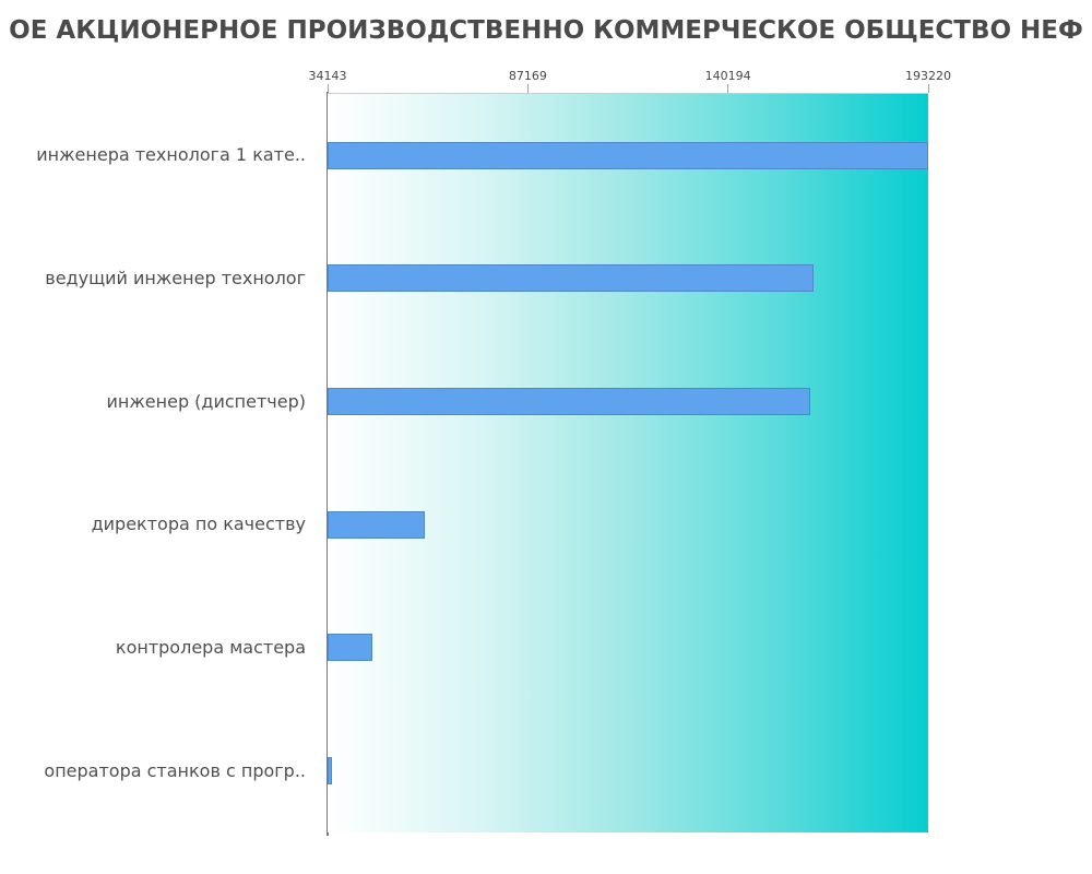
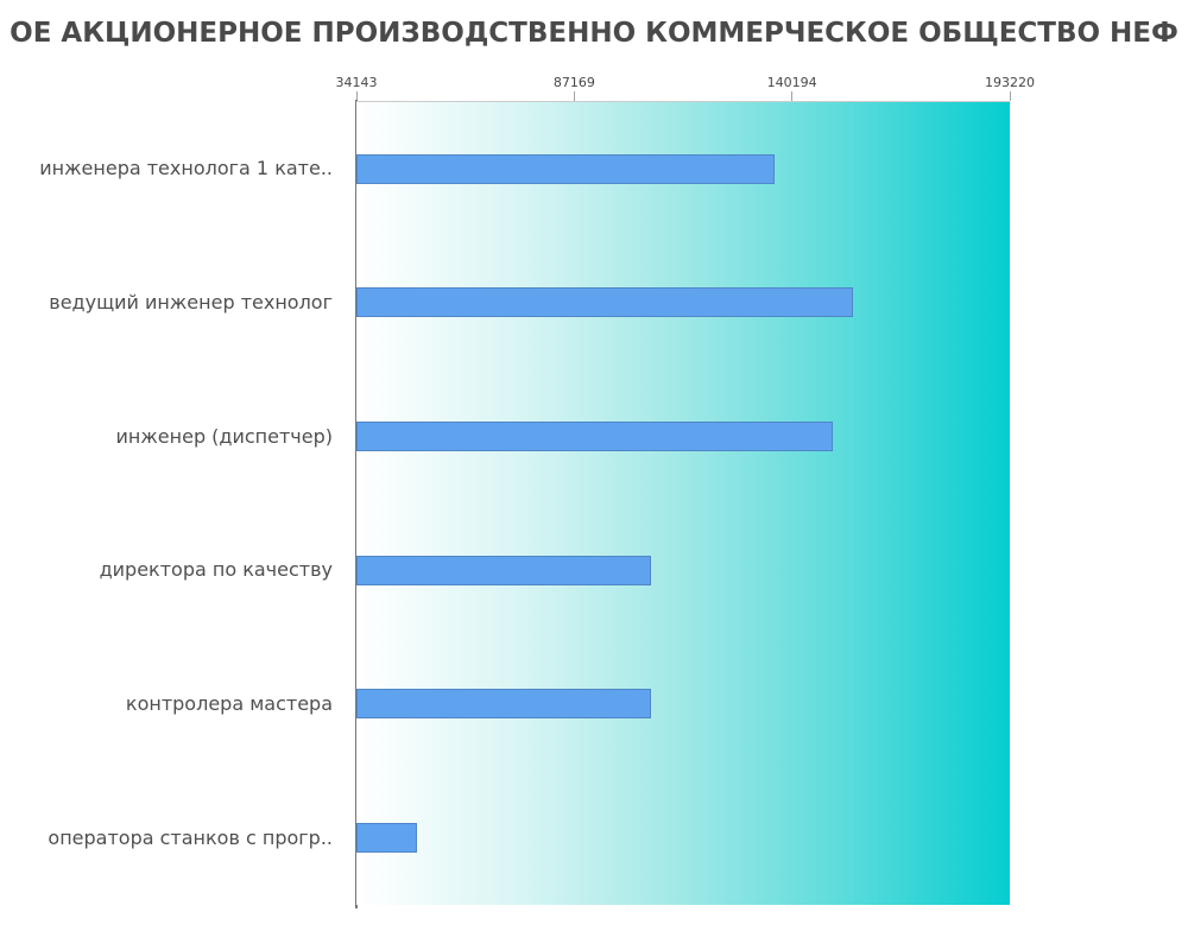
инженера технолога 1 кате..: 193000 -> 136000
ведущий инженер технолог: 163000 -> 155000
инженер (диспетчер): 162000 -> 150000
директора по качеству: 60000 -> 106000
контролера мастера: 46000 -> 106000
оператора станков с прогр..: 34000 -> 49000
